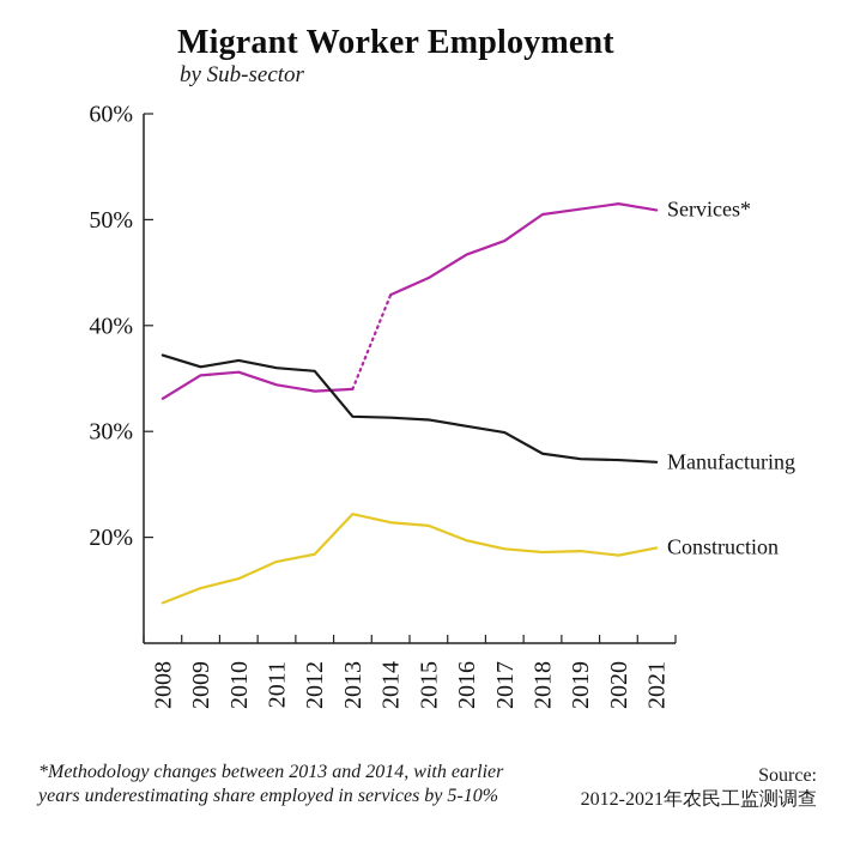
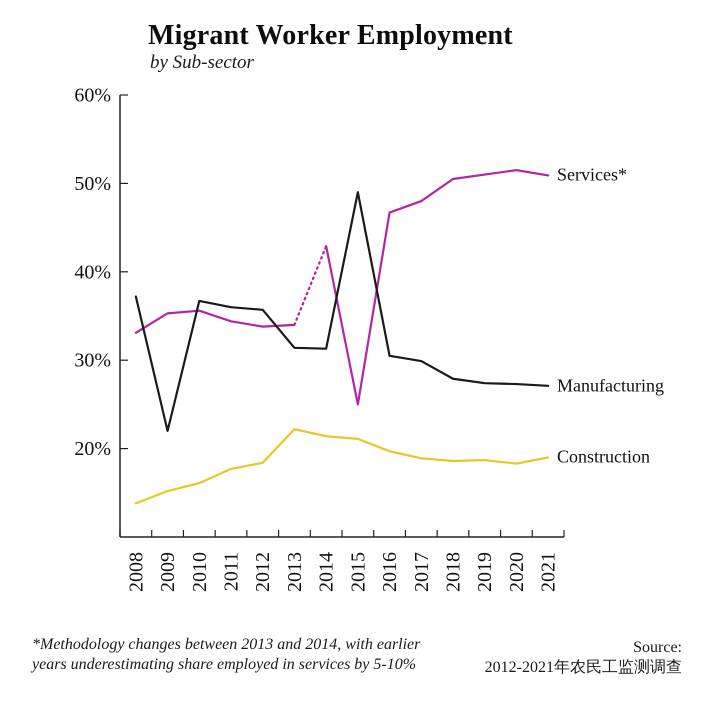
Manufacturing/2009: 36% -> 22%
Services*/2015: 44% -> 25%
Manufacturing/2015: 31% -> 49%
